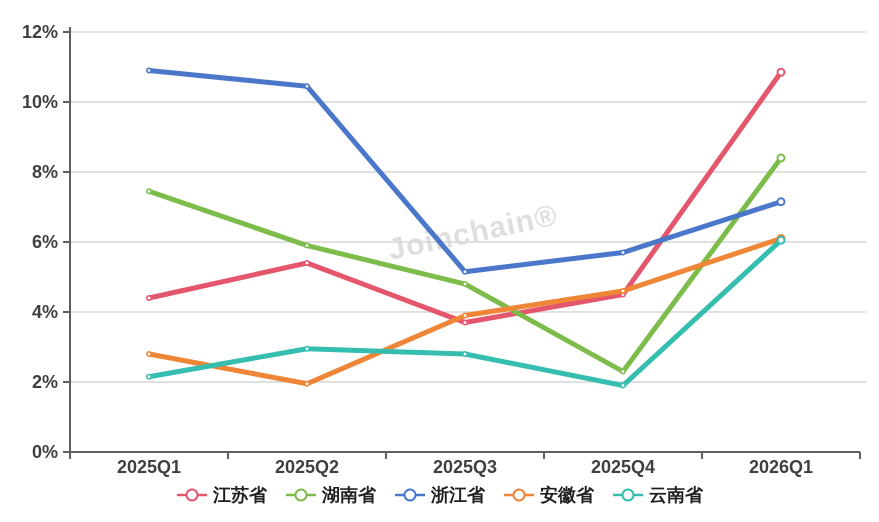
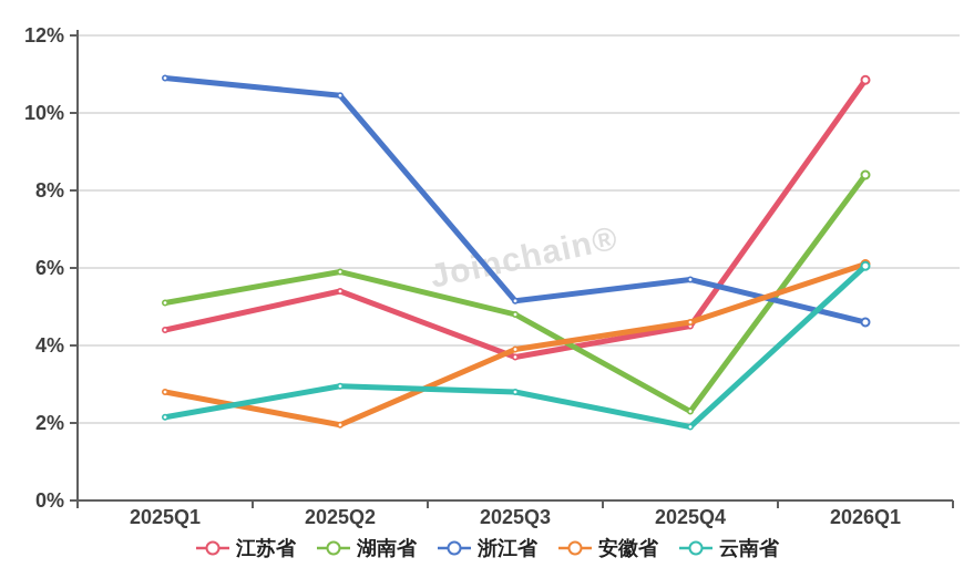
湖南省/2025Q1: 7.5% -> 5.1%
浙江省/2026Q1: 7.2% -> 4.6%
